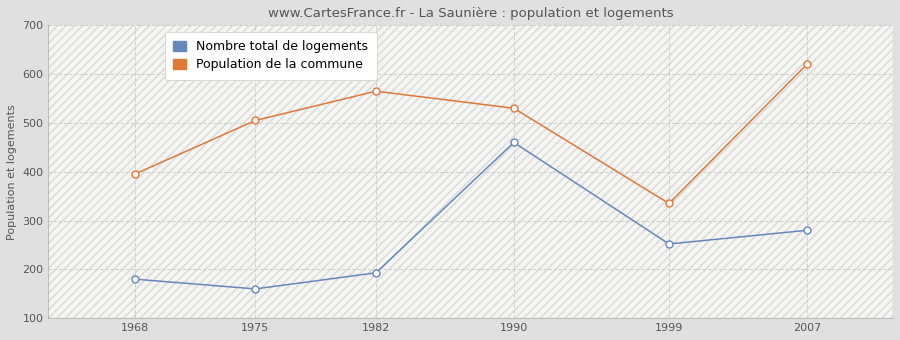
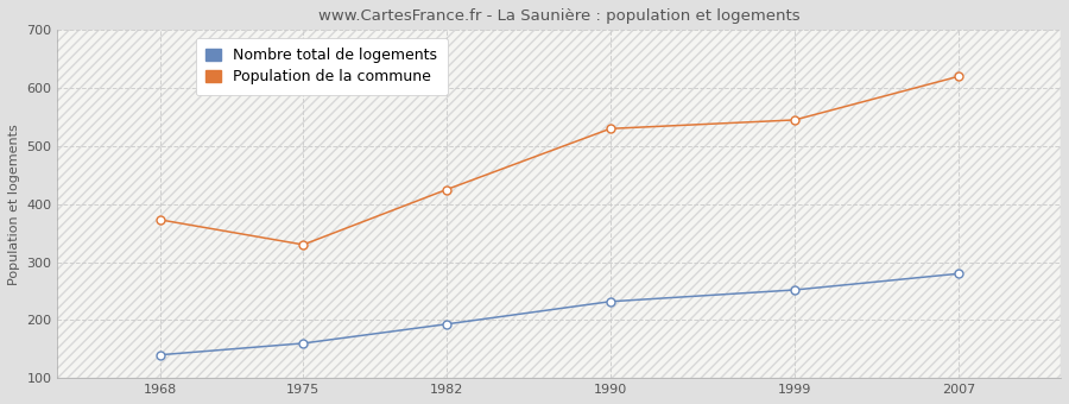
Nombre total de logements/1968: 180 -> 140
Population de la commune/1968: 395 -> 373
Population de la commune/1975: 505 -> 330
Population de la commune/1982: 565 -> 425
Nombre total de logements/1990: 460 -> 232
Population de la commune/1999: 335 -> 545
